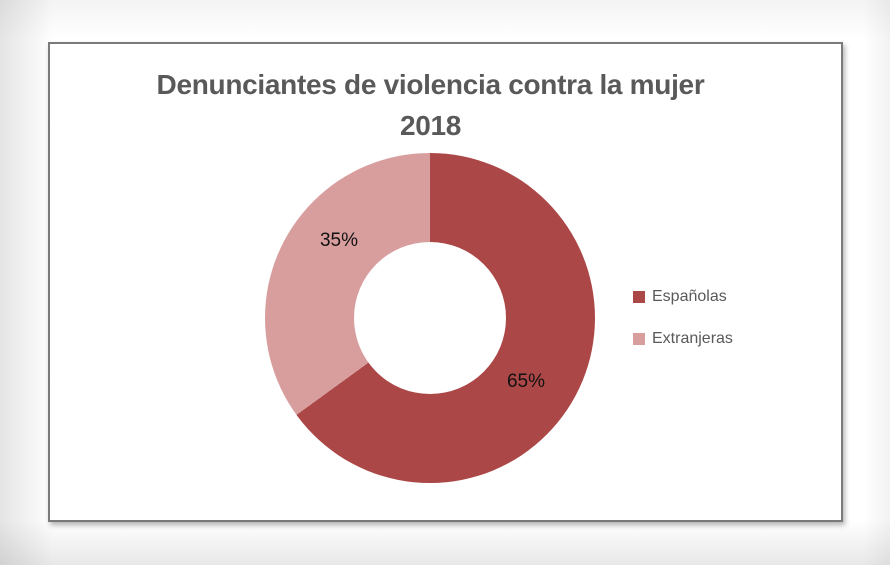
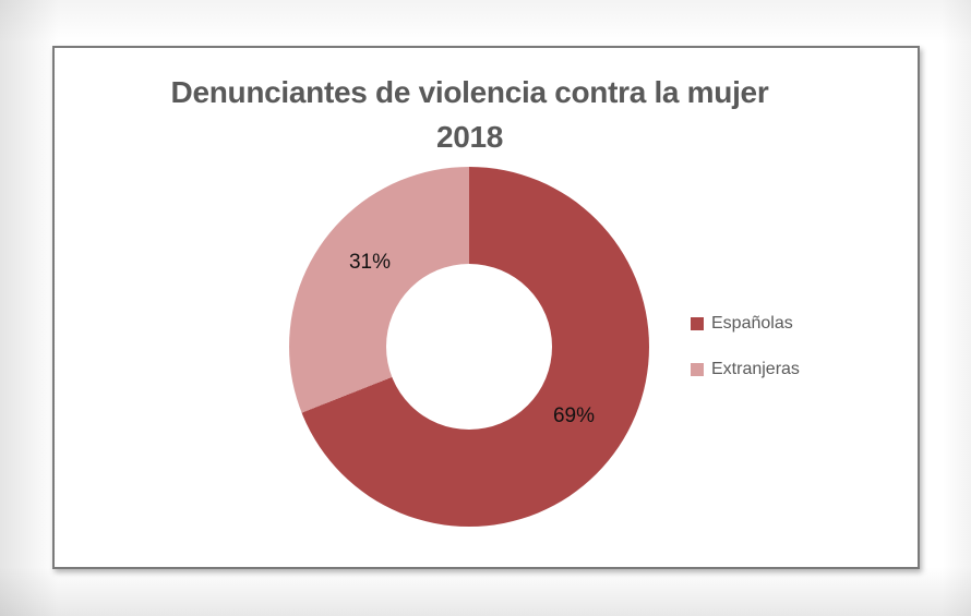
Españolas: 65% -> 69%
Extranjeras: 35% -> 31%
